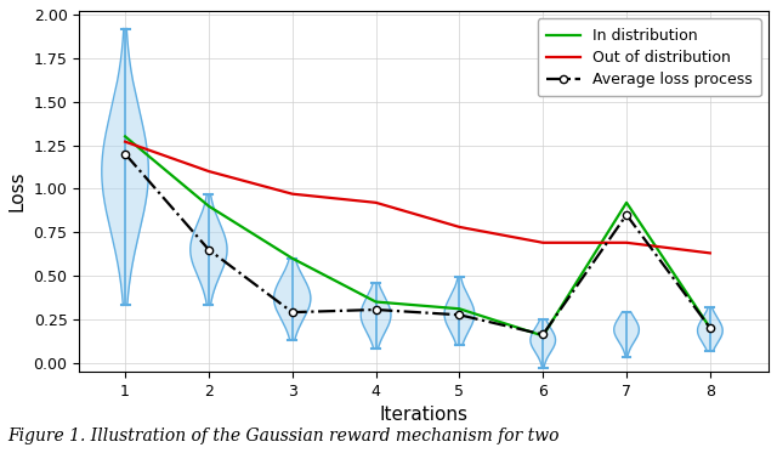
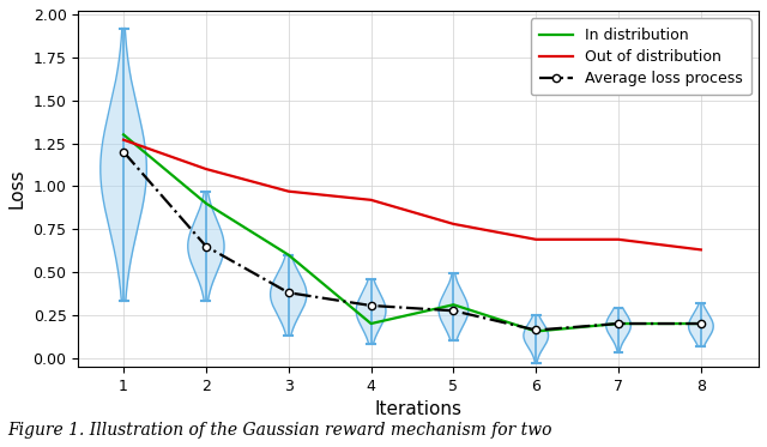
Average loss process/3: 0.29 -> 0.38
In distribution/4: 0.35 -> 0.20
In distribution/7: 0.92 -> 0.20
Average loss process/7: 0.85 -> 0.20
